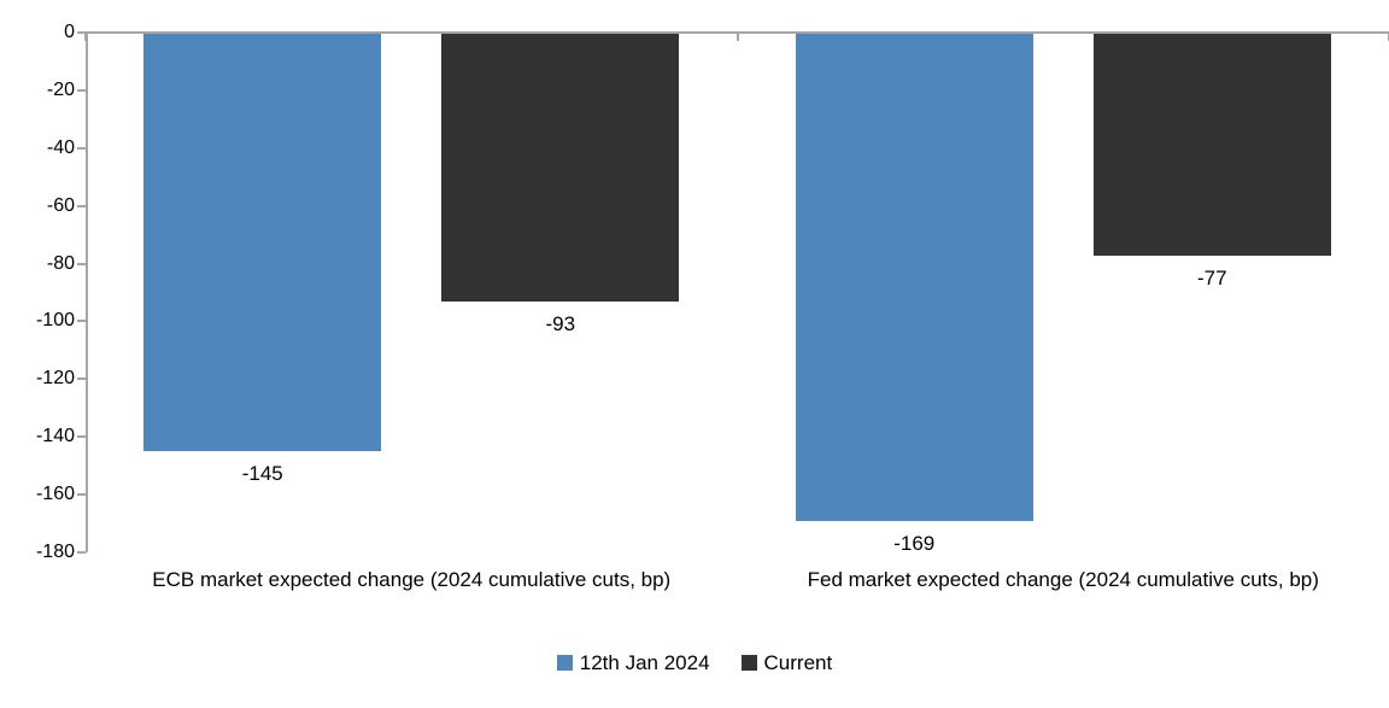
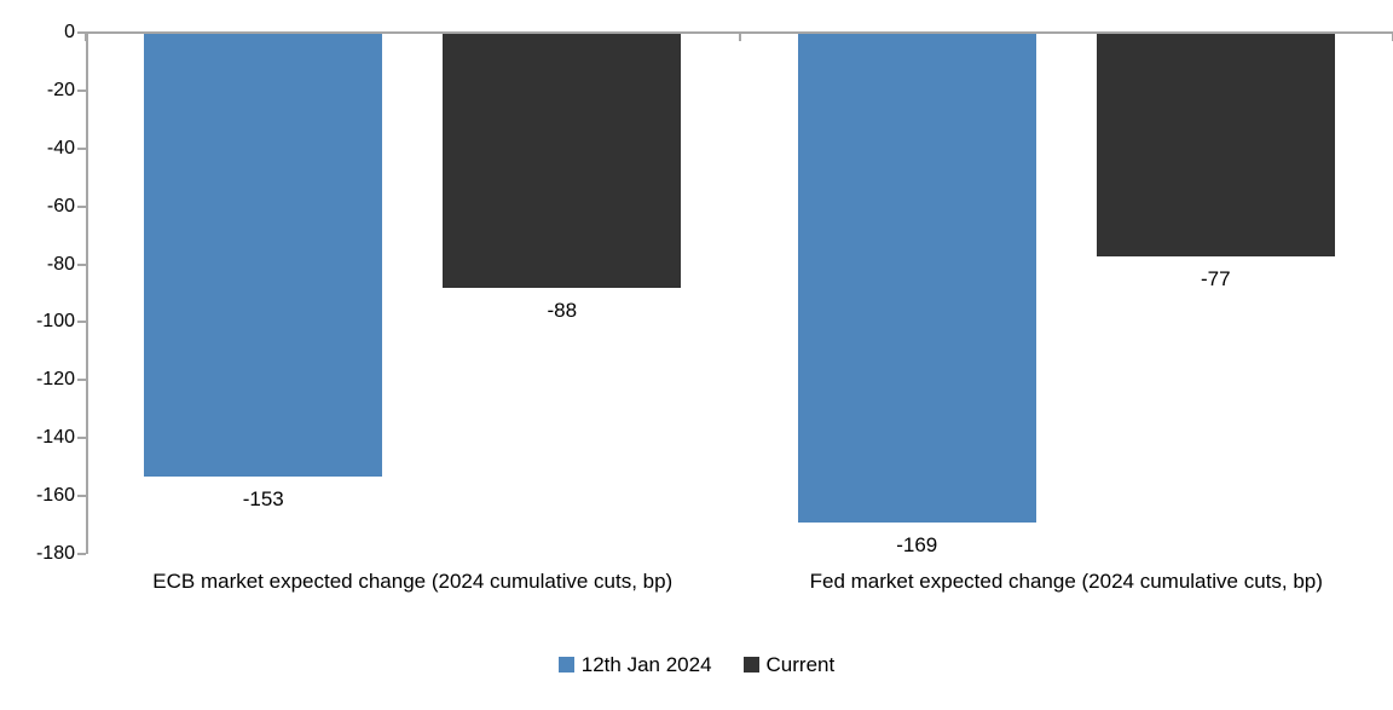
12th Jan 2024/ECB market expected change (2024 cumulative cuts, bp): -145 -> -153
Current/ECB market expected change (2024 cumulative cuts, bp): -93 -> -88
